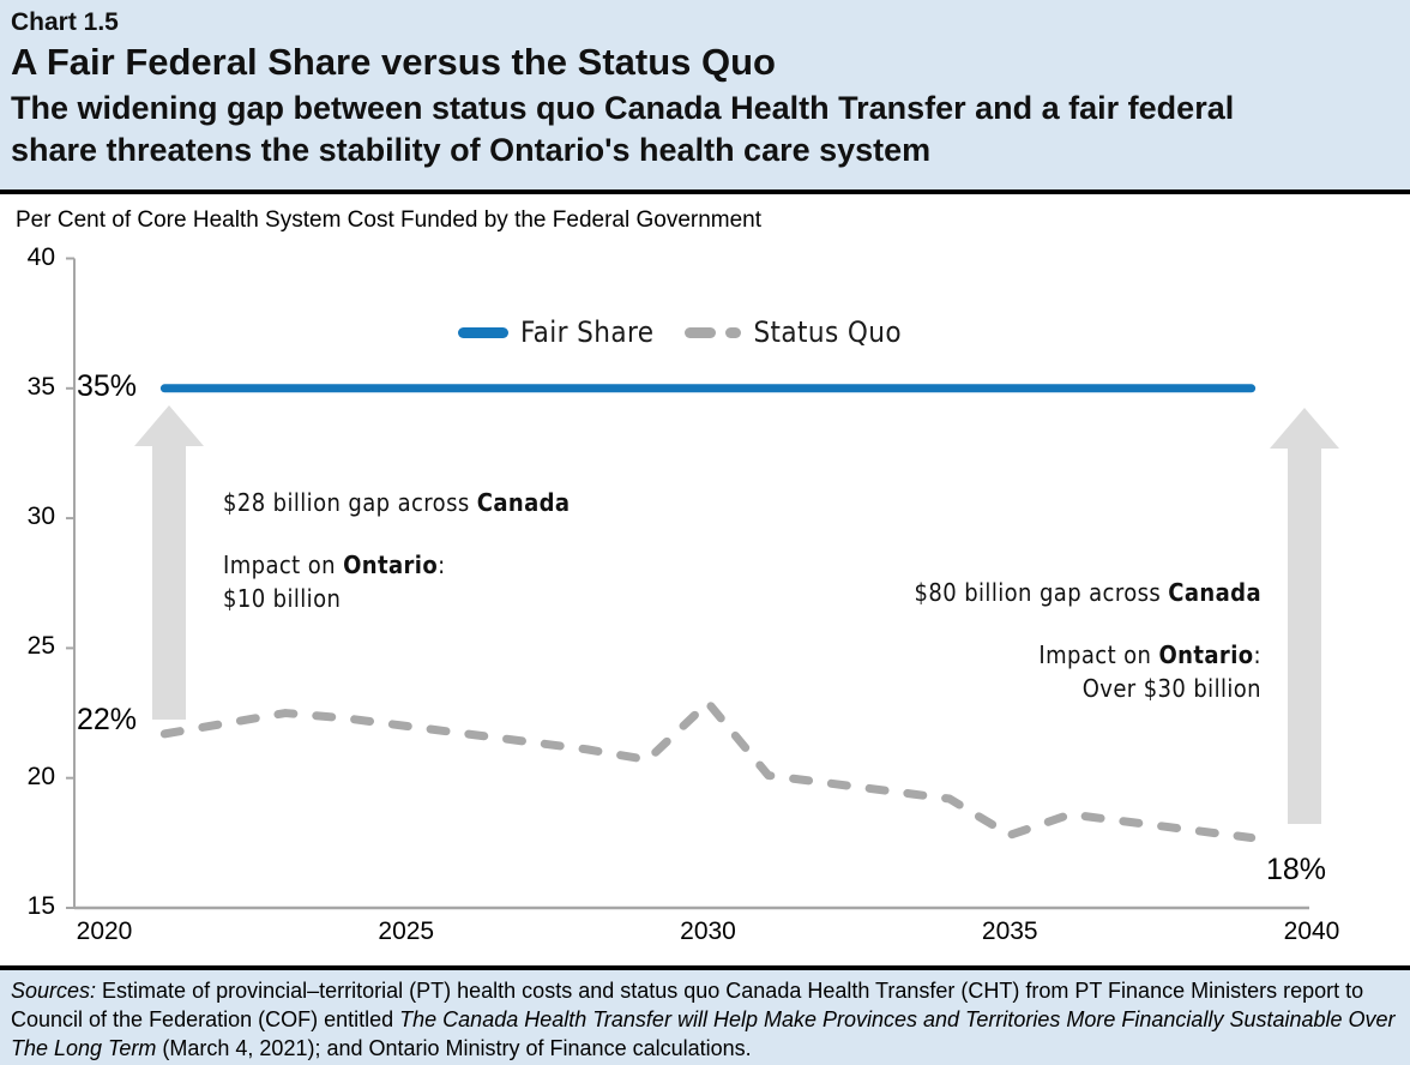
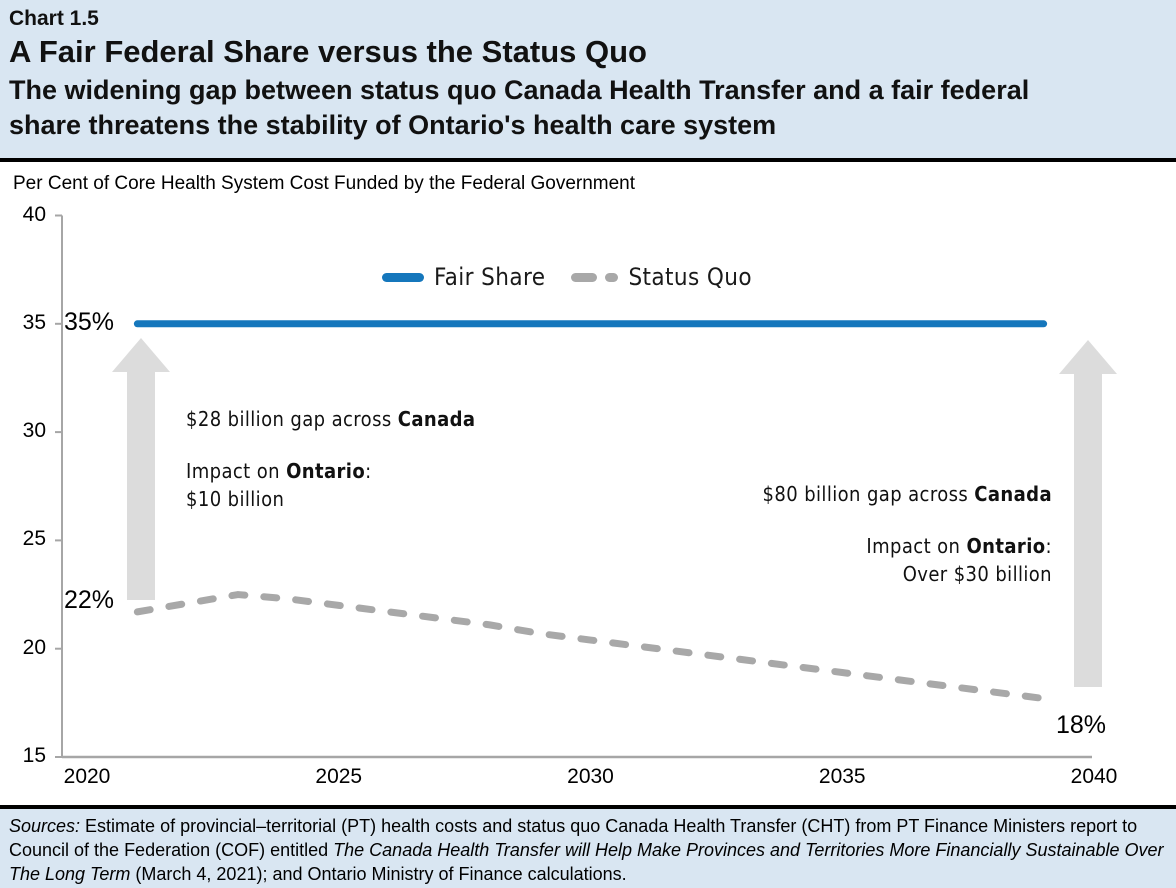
Status Quo/2030: 22.9 -> 20.4
Status Quo/2035: 17.8 -> 18.9
